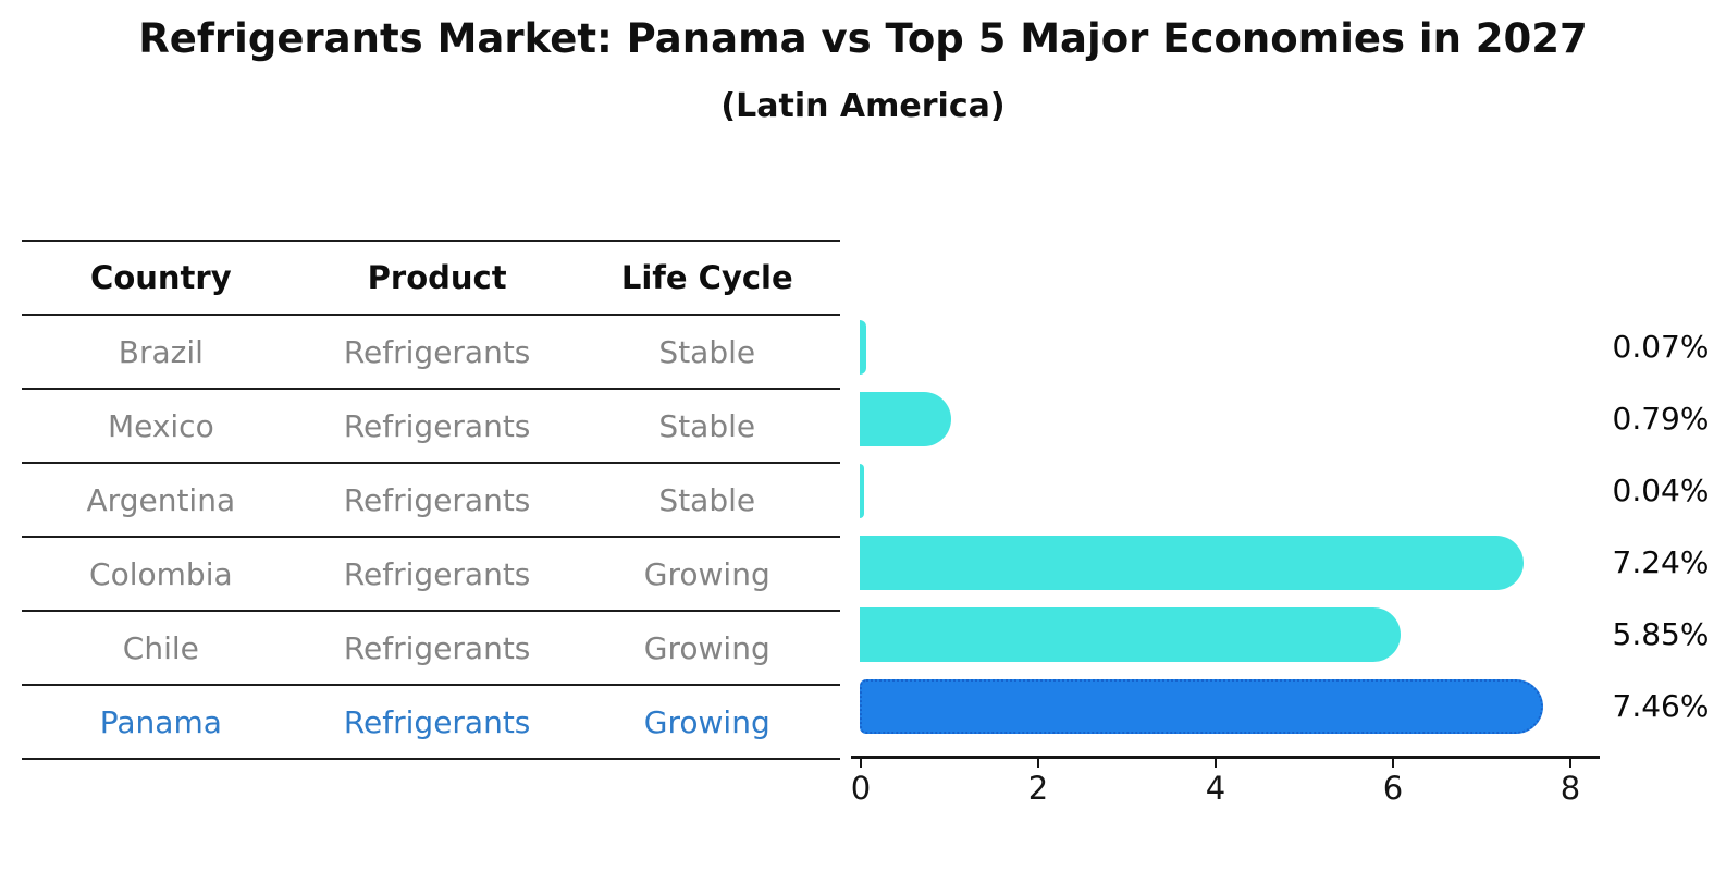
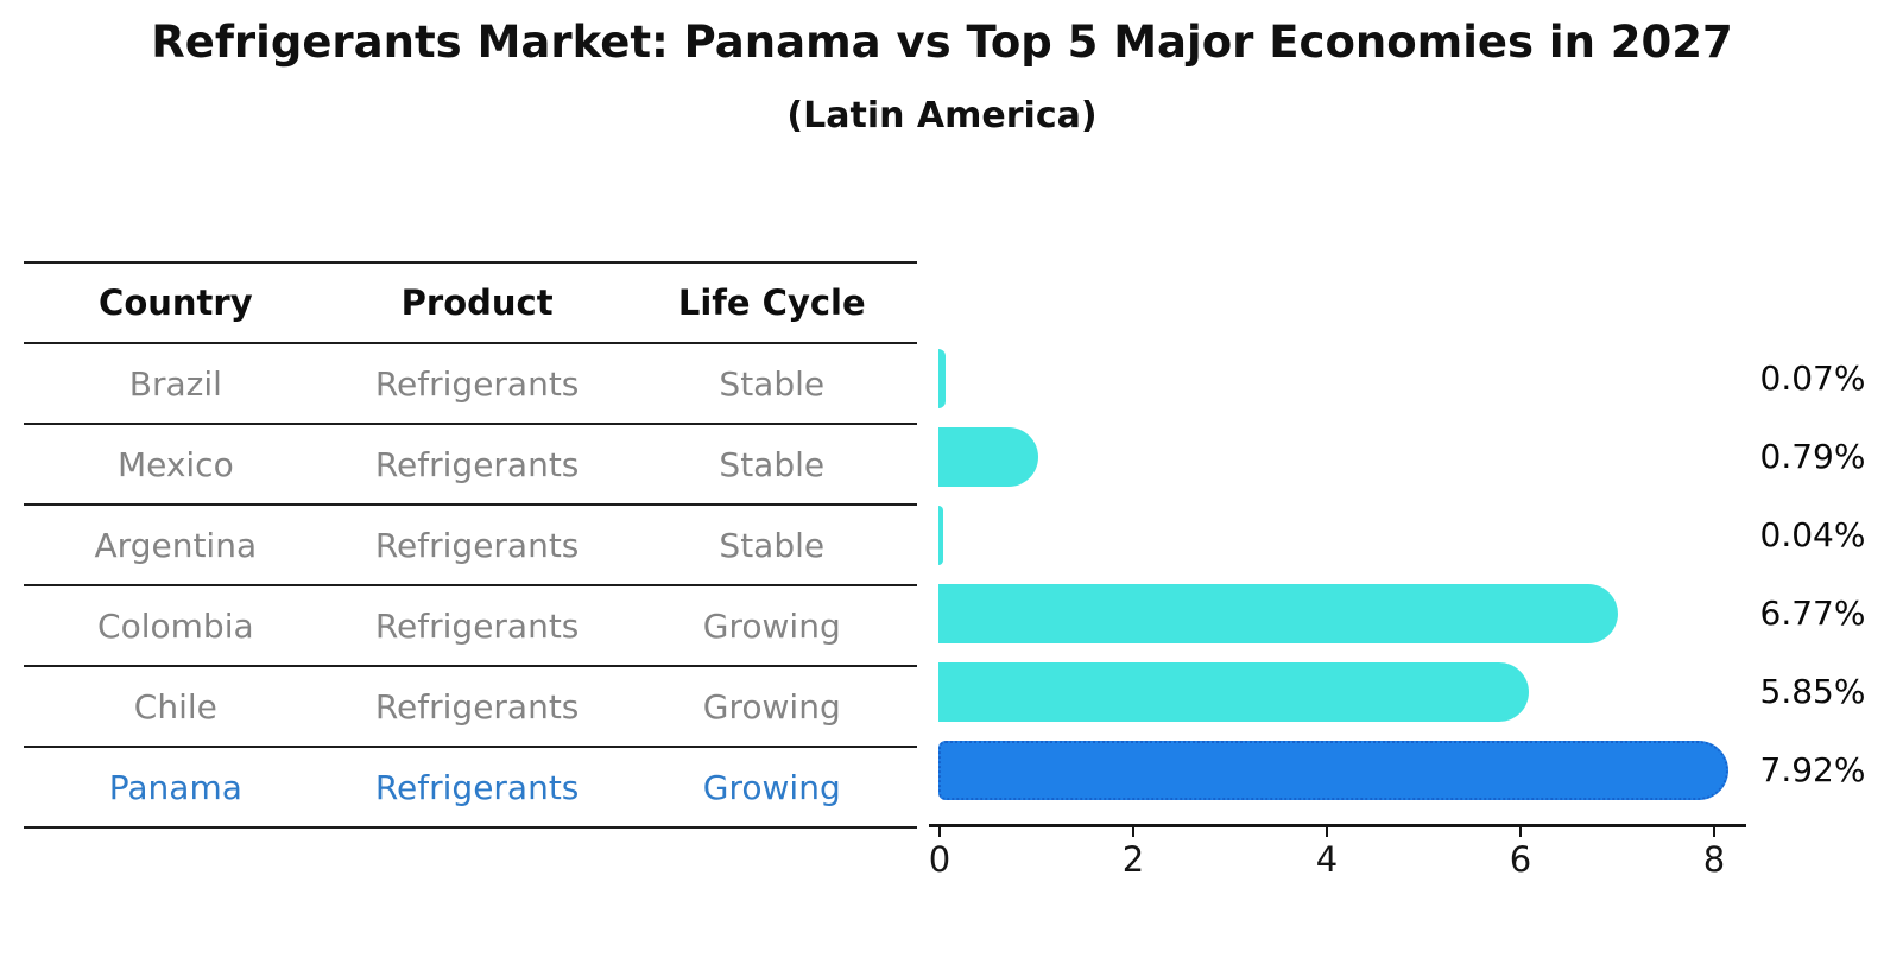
Colombia: 7.24% -> 6.77%
Panama: 7.46% -> 7.92%
